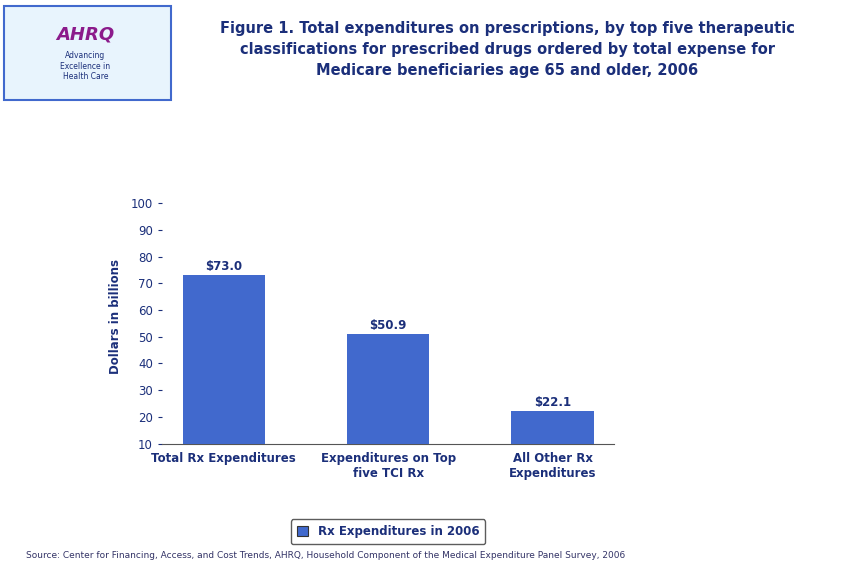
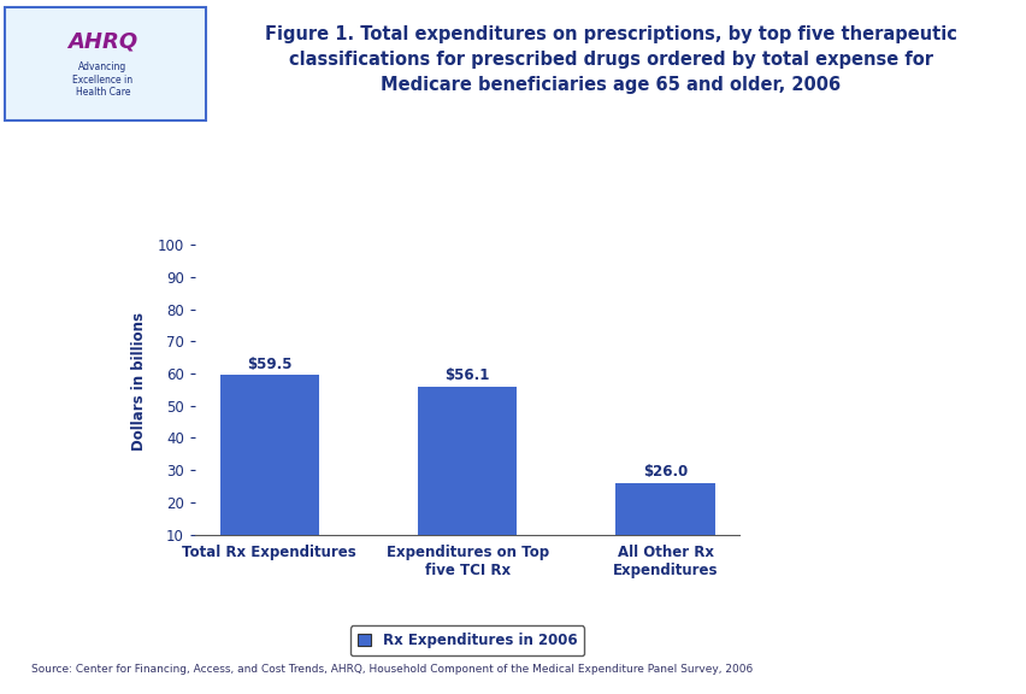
Total Rx Expenditures: $73.0 -> $59.5
Expenditures on Top five TCI Rx: $50.9 -> $56.1
All Other Rx Expenditures: $22.1 -> $26.0
